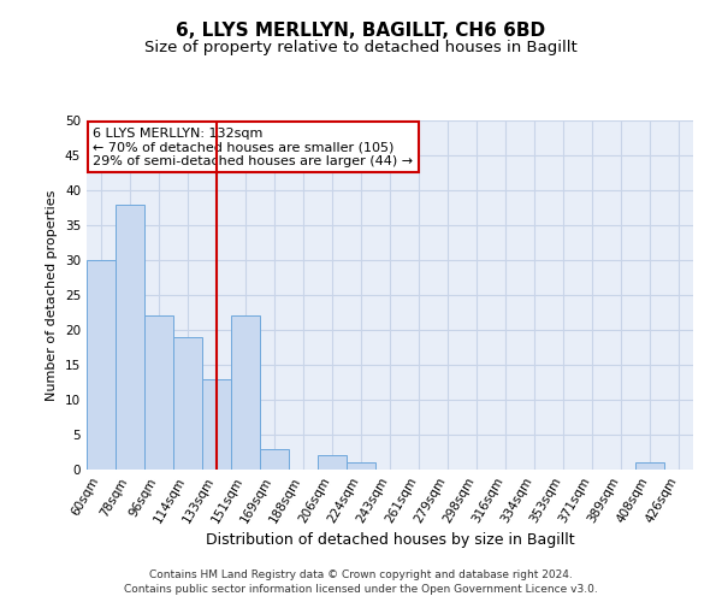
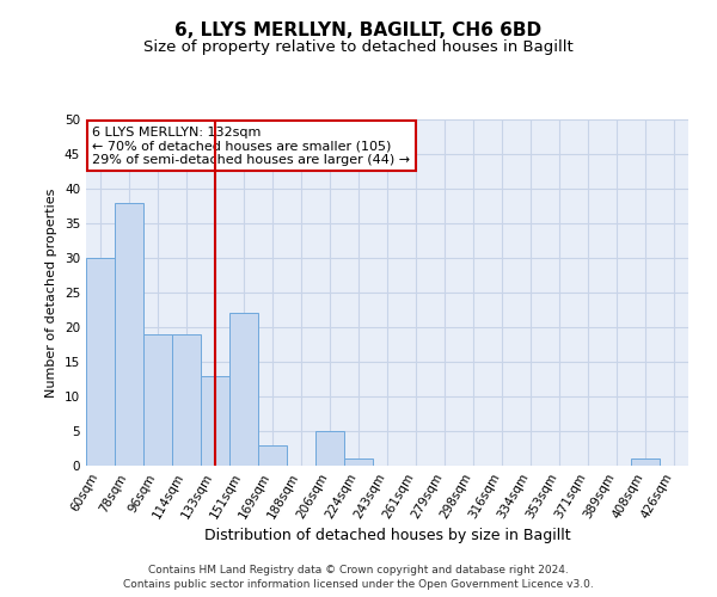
96sqm: 22 -> 19
206sqm: 2 -> 5
